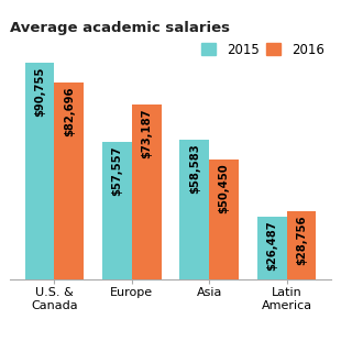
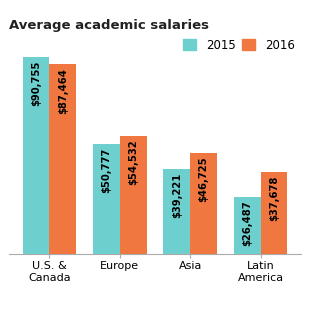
2016/U.S. & Canada: $82,696 -> $87,464
2015/Europe: $57,557 -> $50,777
2016/Europe: $73,187 -> $54,532
2015/Asia: $58,583 -> $39,221
2016/Asia: $50,450 -> $46,725
2016/Latin America: $28,756 -> $37,678
